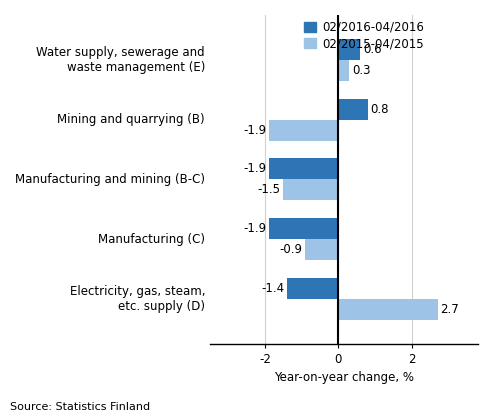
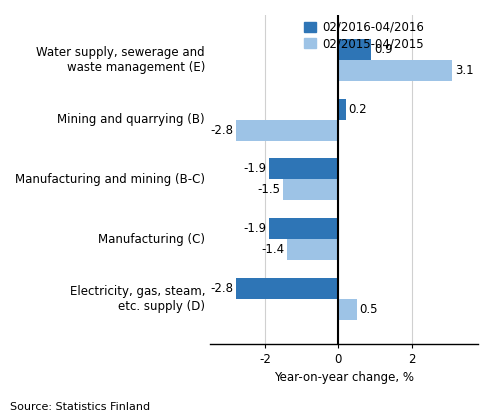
02/2016-04/2016/Water supply, sewerage and waste management (E): 0.6 -> 0.9
02/2015-04/2015/Water supply, sewerage and waste management (E): 0.3 -> 3.1
02/2016-04/2016/Mining and quarrying (B): 0.8 -> 0.2
02/2015-04/2015/Mining and quarrying (B): -1.9 -> -2.8
02/2015-04/2015/Manufacturing (C): -0.9 -> -1.4
02/2016-04/2016/Electricity, gas, steam, etc. supply (D): -1.4 -> -2.8
02/2015-04/2015/Electricity, gas, steam, etc. supply (D): 2.7 -> 0.5
